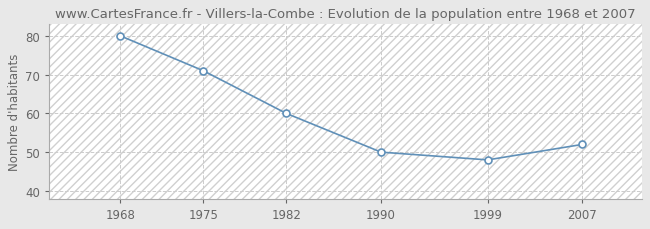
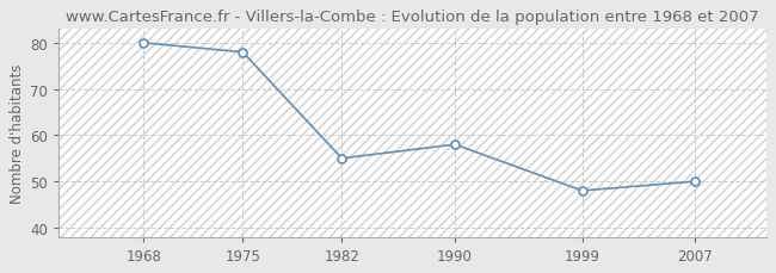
1975: 71 -> 78
1982: 60 -> 55
1990: 50 -> 58
2007: 52 -> 50
